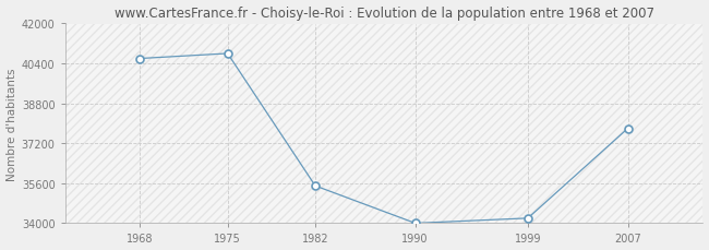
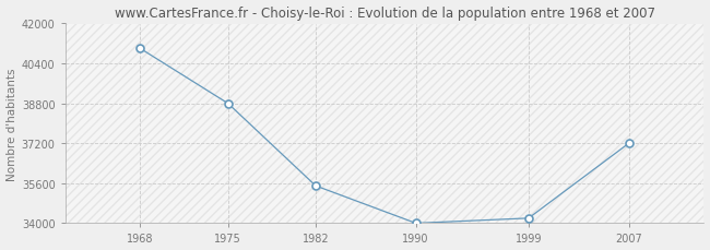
1968: 40600 -> 41000
1975: 40800 -> 38800
2007: 37800 -> 37200
